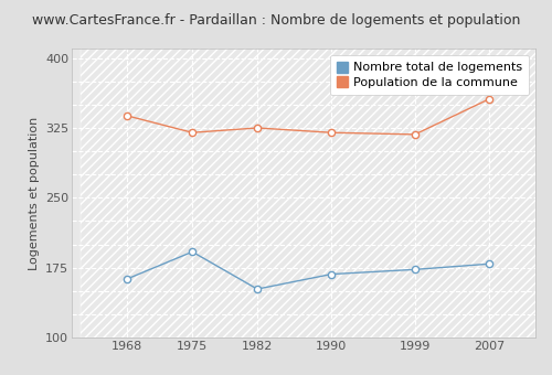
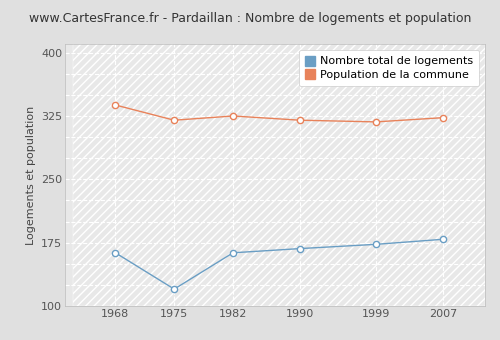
Nombre total de logements/1975: 192 -> 120
Nombre total de logements/1982: 152 -> 163
Population de la commune/2007: 356 -> 323
